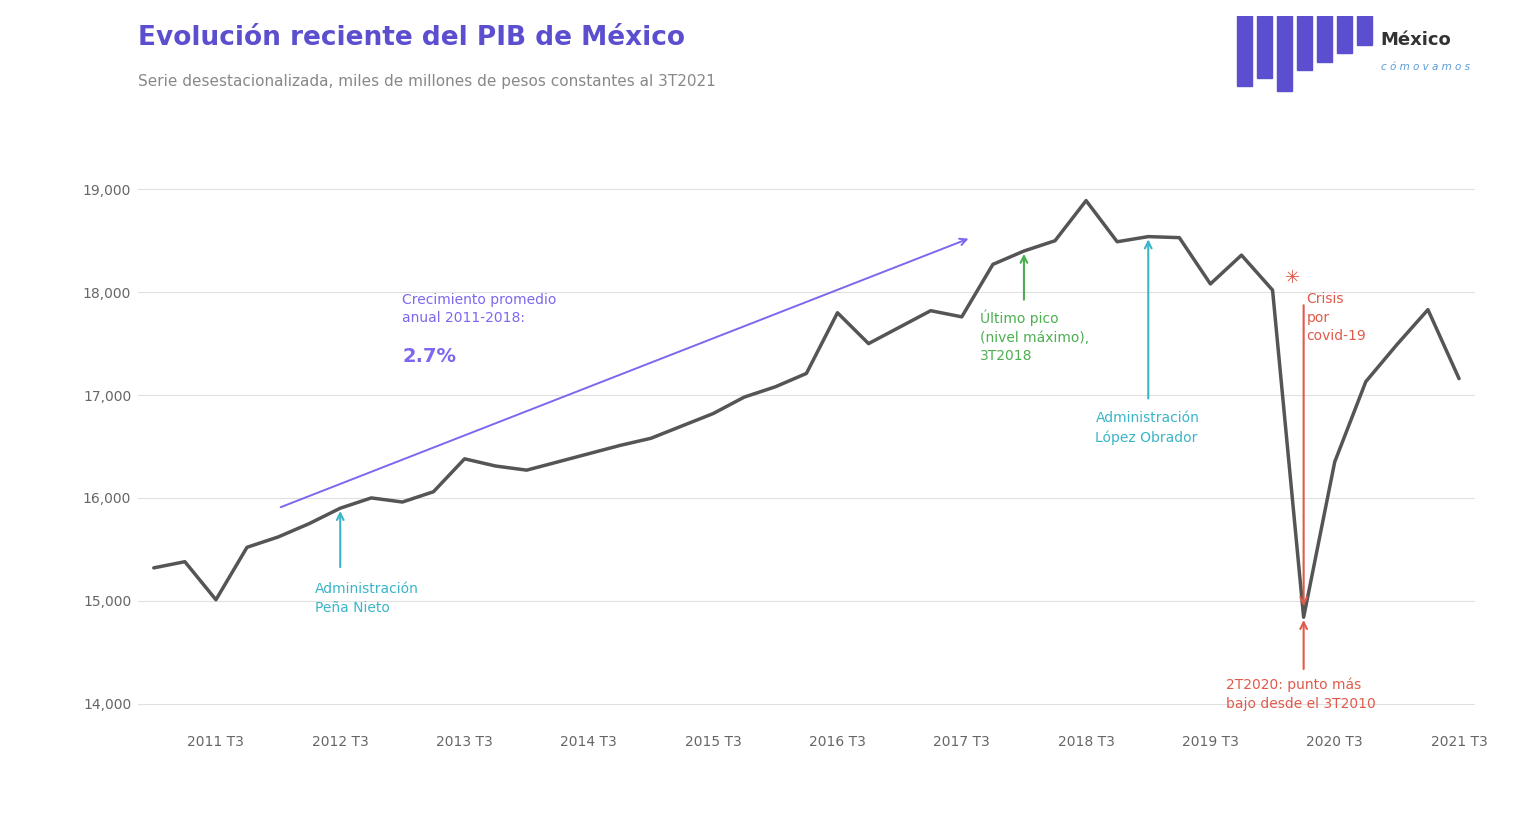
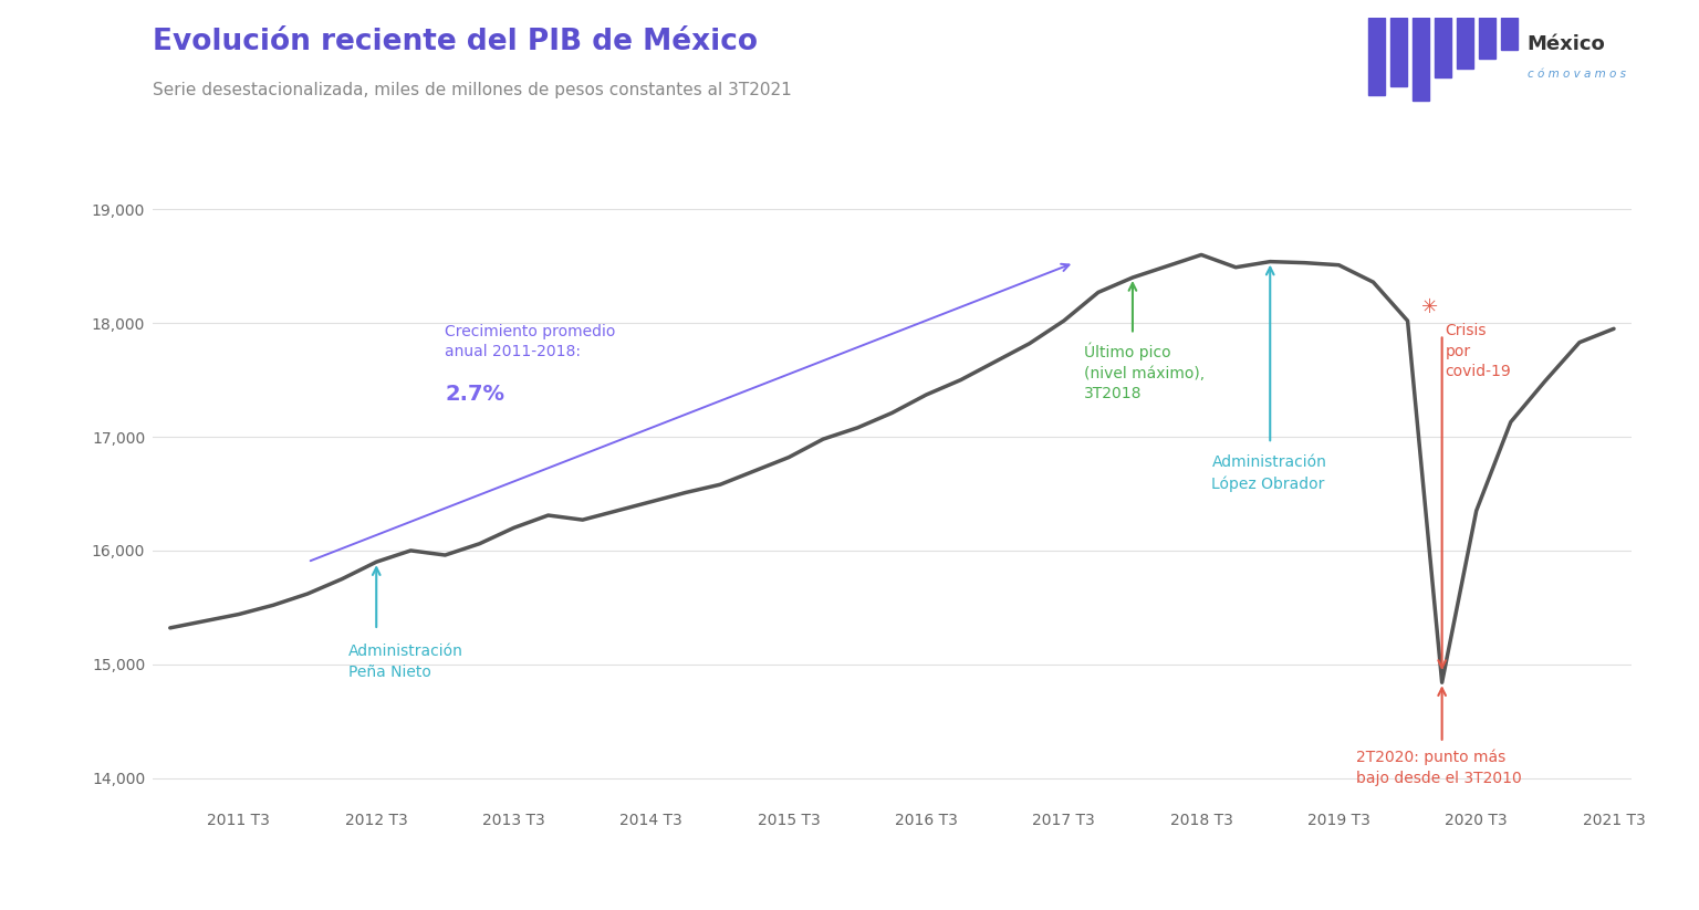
2011 T3: 15,010 -> 15,440
2013 T3: 16,380 -> 16,200
2016 T3: 17,800 -> 17,370
2017 T3: 17,760 -> 18,020
2018 T3: 18,890 -> 18,600
2019 T3: 18,080 -> 18,510
2021 T3: 17,160 -> 17,950
